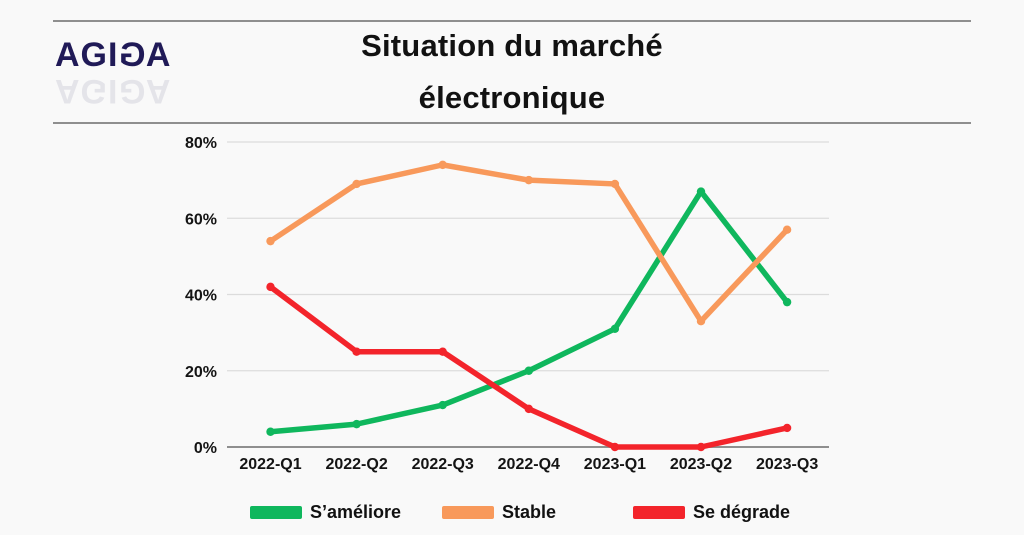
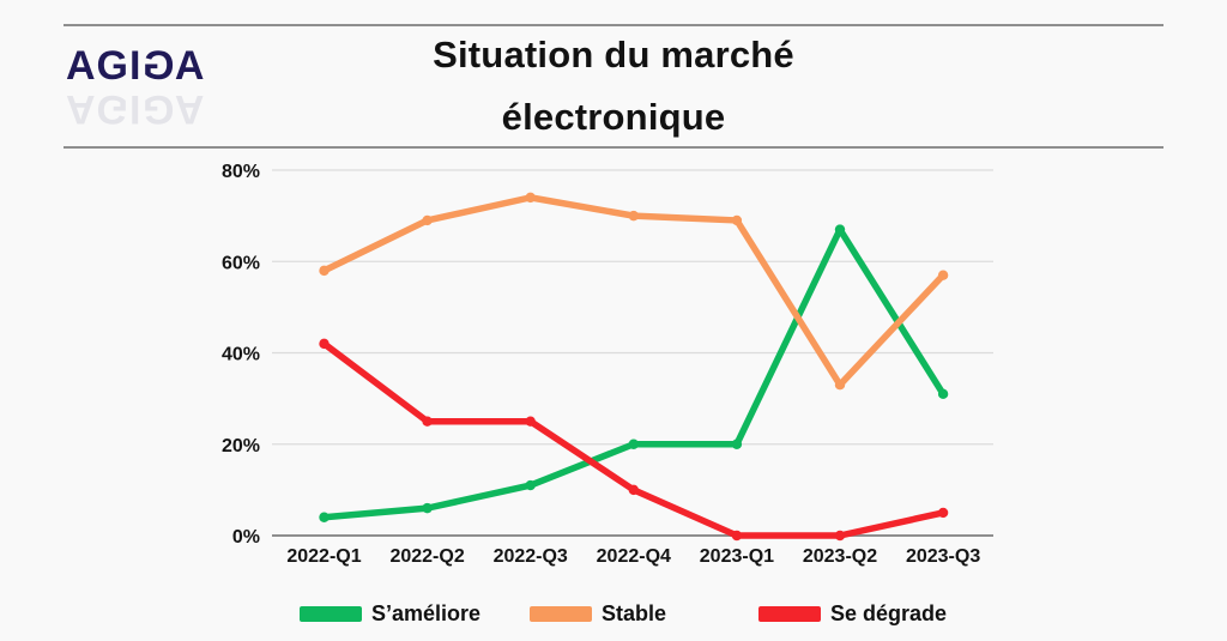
Stable/2022-Q1: 54% -> 58%
S’améliore/2023-Q1: 31% -> 20%
S’améliore/2023-Q3: 38% -> 31%
